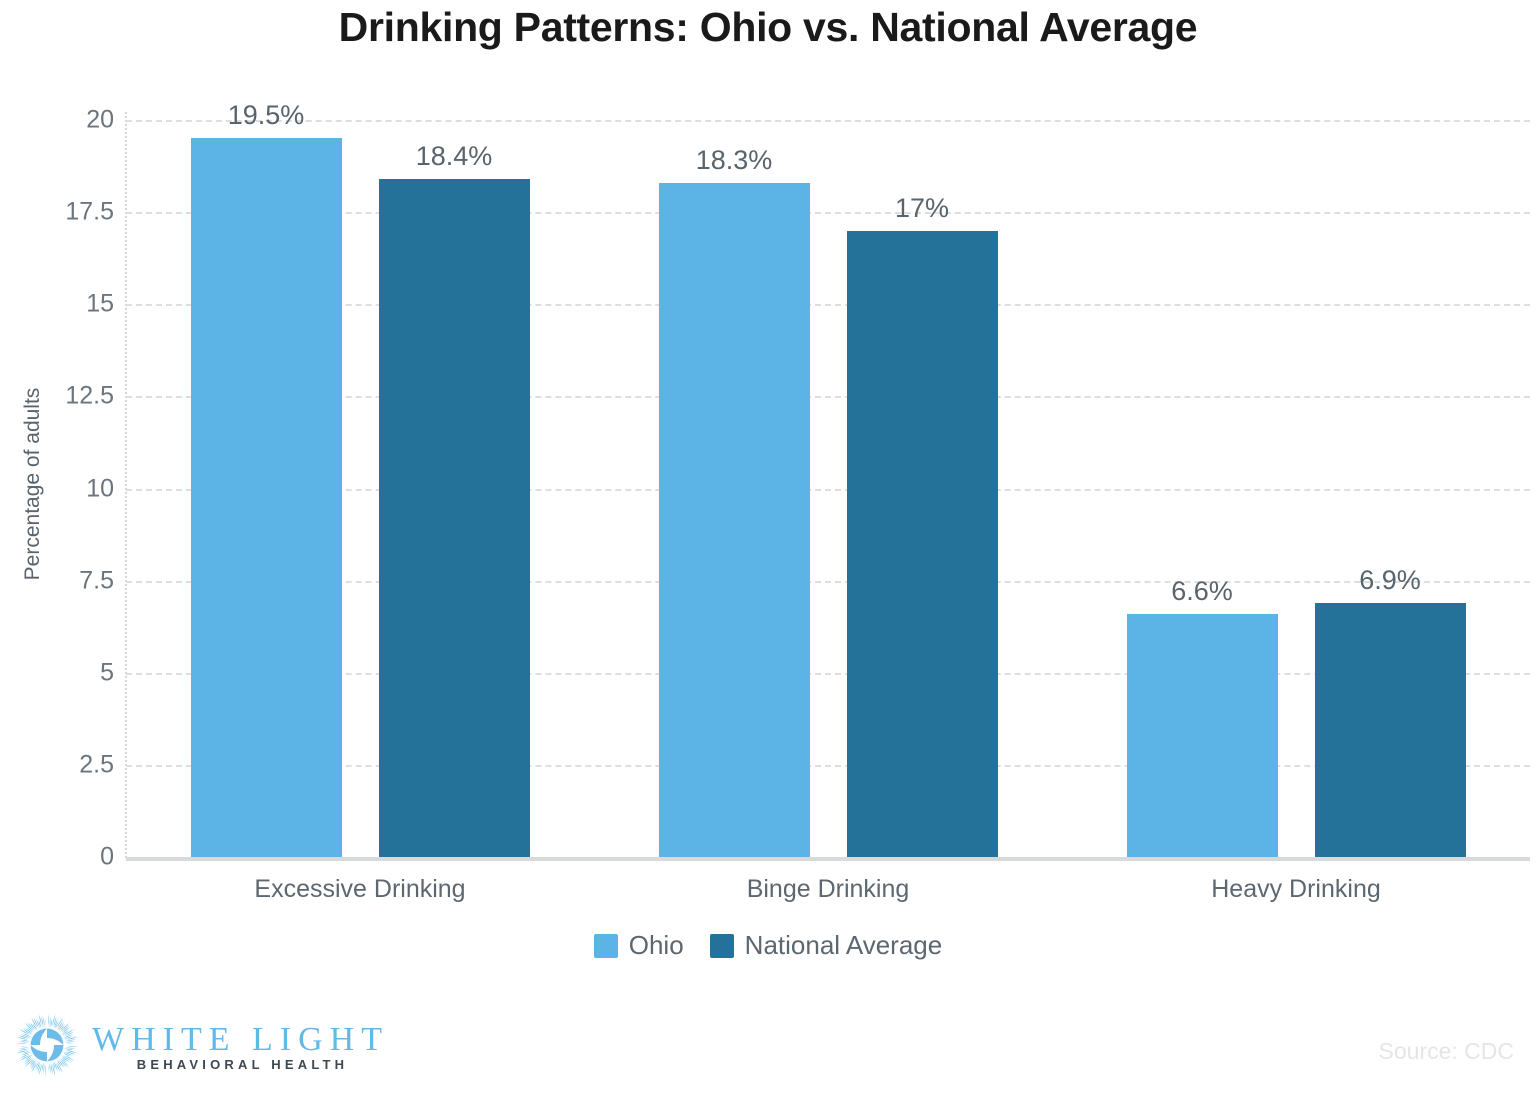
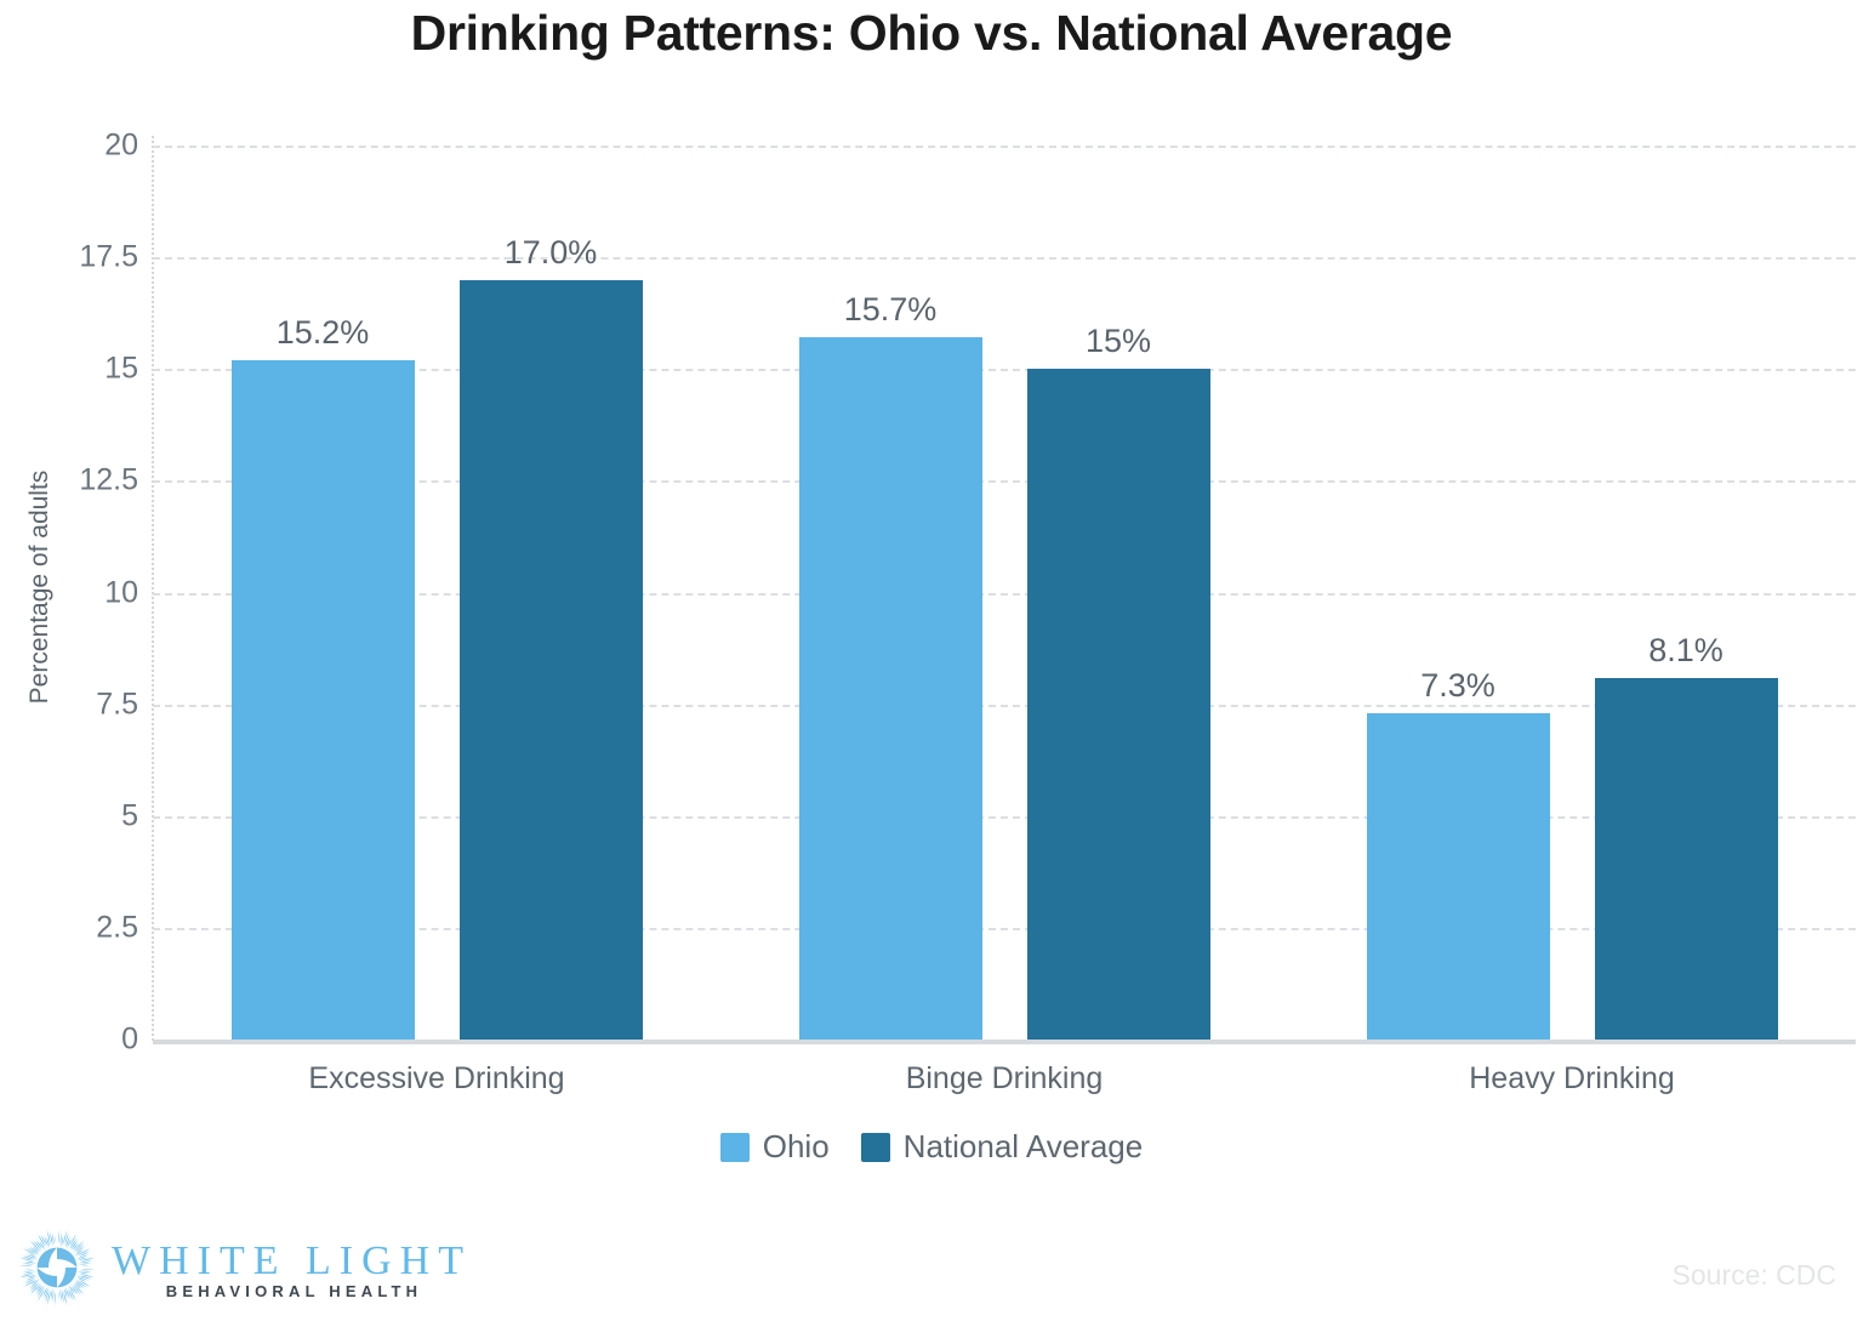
Ohio/Excessive Drinking: 19.5% -> 15.2%
National Average/Excessive Drinking: 18.4% -> 17.0%
Ohio/Binge Drinking: 18.3% -> 15.7%
National Average/Binge Drinking: 17% -> 15%
Ohio/Heavy Drinking: 6.6% -> 7.3%
National Average/Heavy Drinking: 6.9% -> 8.1%
